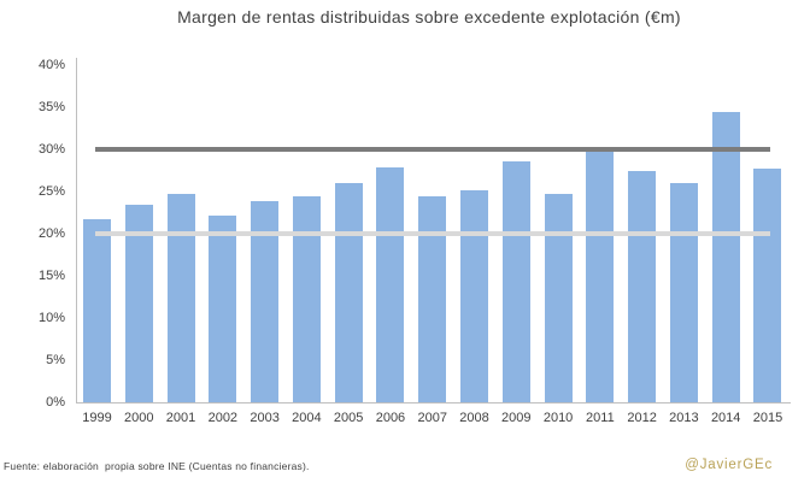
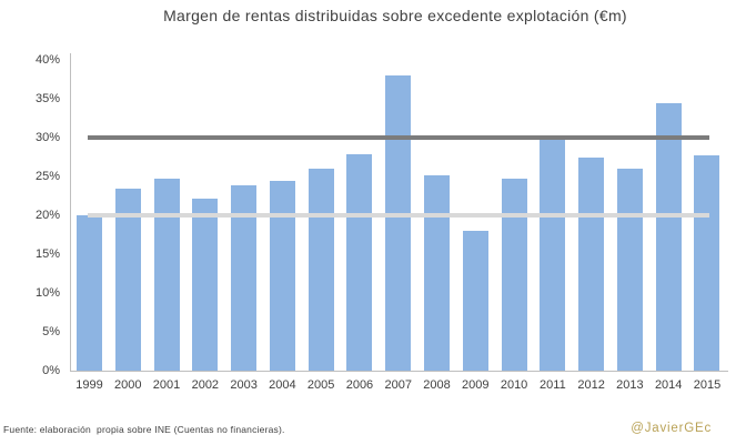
1999: 22% -> 20%
2007: 24% -> 38%
2009: 29% -> 18%
